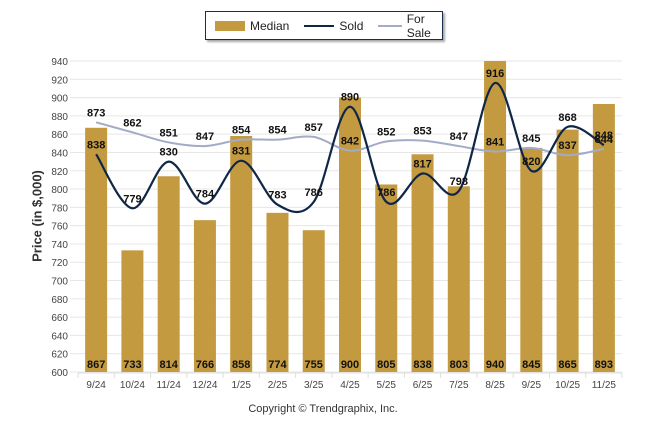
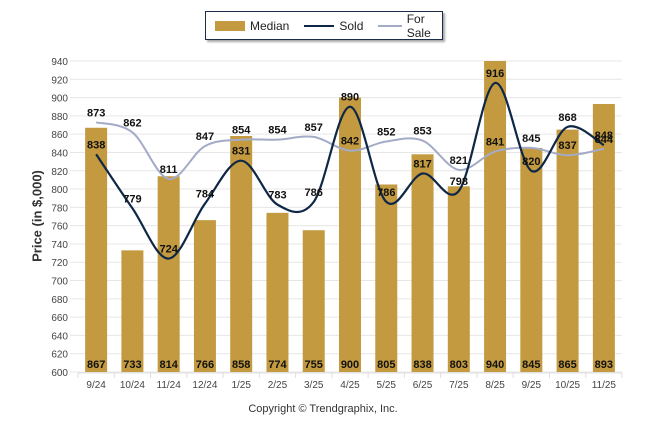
Sold/11/24: 830 -> 724
For Sale/11/24: 851 -> 811
For Sale/7/25: 847 -> 821
